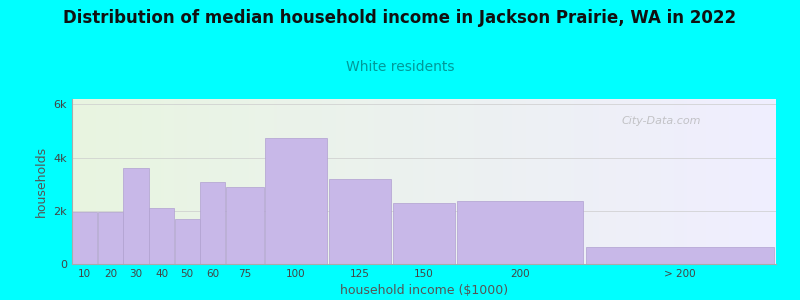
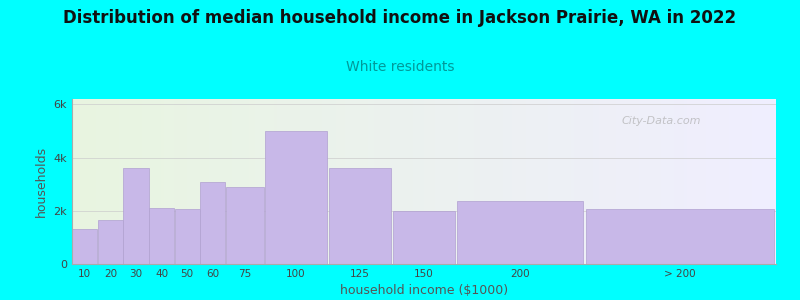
10: 1.95k -> 1.30k
20: 1.95k -> 1.65k
50: 1.70k -> 2.05k
100: 4.75k -> 5.00k
125: 3.20k -> 3.60k
150: 2.30k -> 2.00k
> 200: 0.65k -> 2.05k
